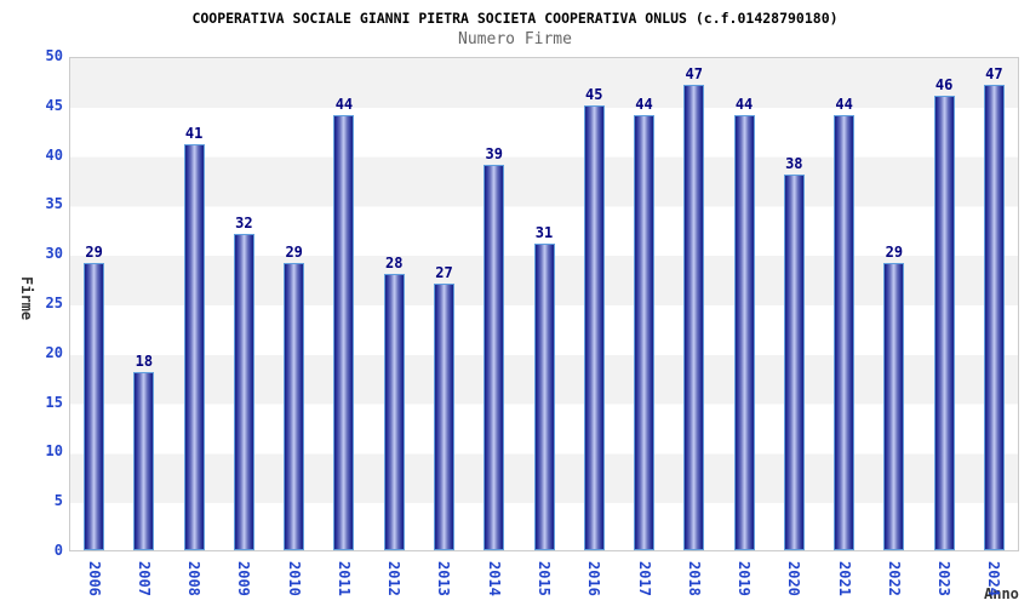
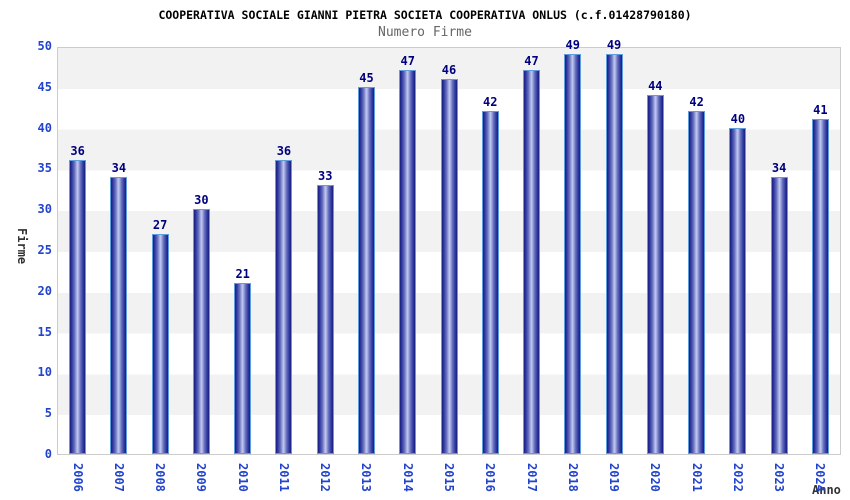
2006: 29 -> 36
2007: 18 -> 34
2008: 41 -> 27
2009: 32 -> 30
2010: 29 -> 21
2011: 44 -> 36
2012: 28 -> 33
2013: 27 -> 45
2014: 39 -> 47
2015: 31 -> 46
2016: 45 -> 42
2017: 44 -> 47
2018: 47 -> 49
2019: 44 -> 49
2020: 38 -> 44
2021: 44 -> 42
2022: 29 -> 40
2023: 46 -> 34
2024: 47 -> 41
